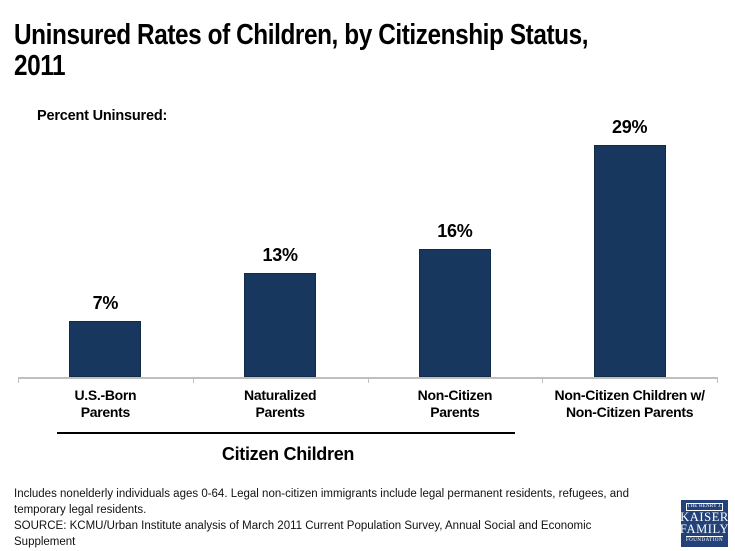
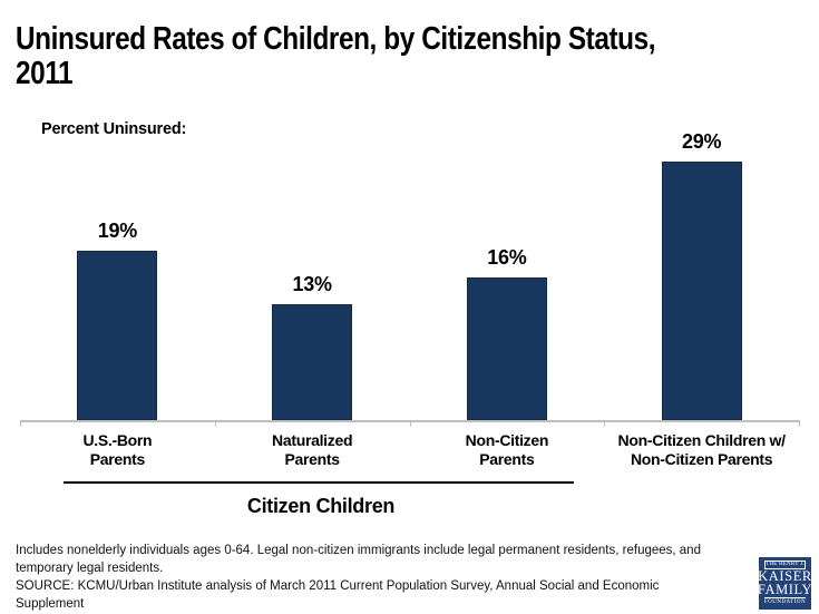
U.S.-Born Parents: 7% -> 19%
